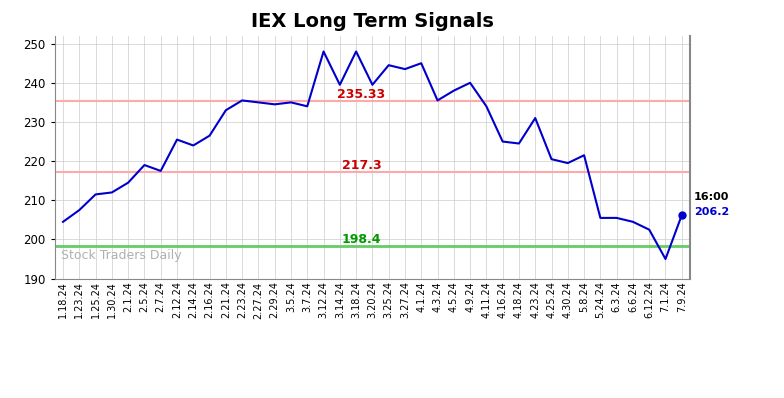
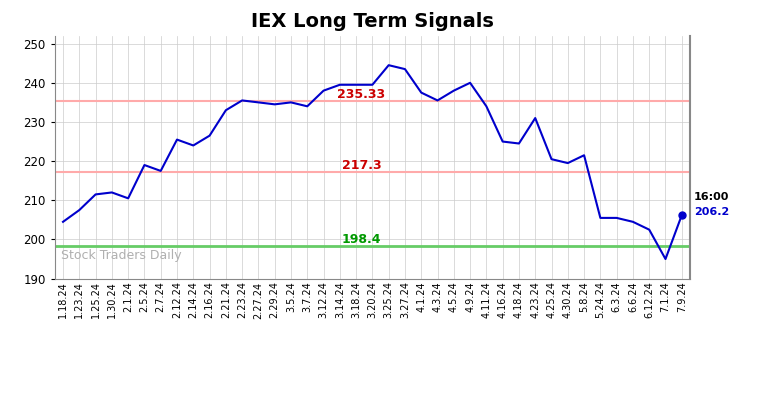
2.1.24: 214.5 -> 210.5
3.12.24: 248.0 -> 238.0
3.18.24: 248.0 -> 239.5
4.1.24: 245.0 -> 237.5
